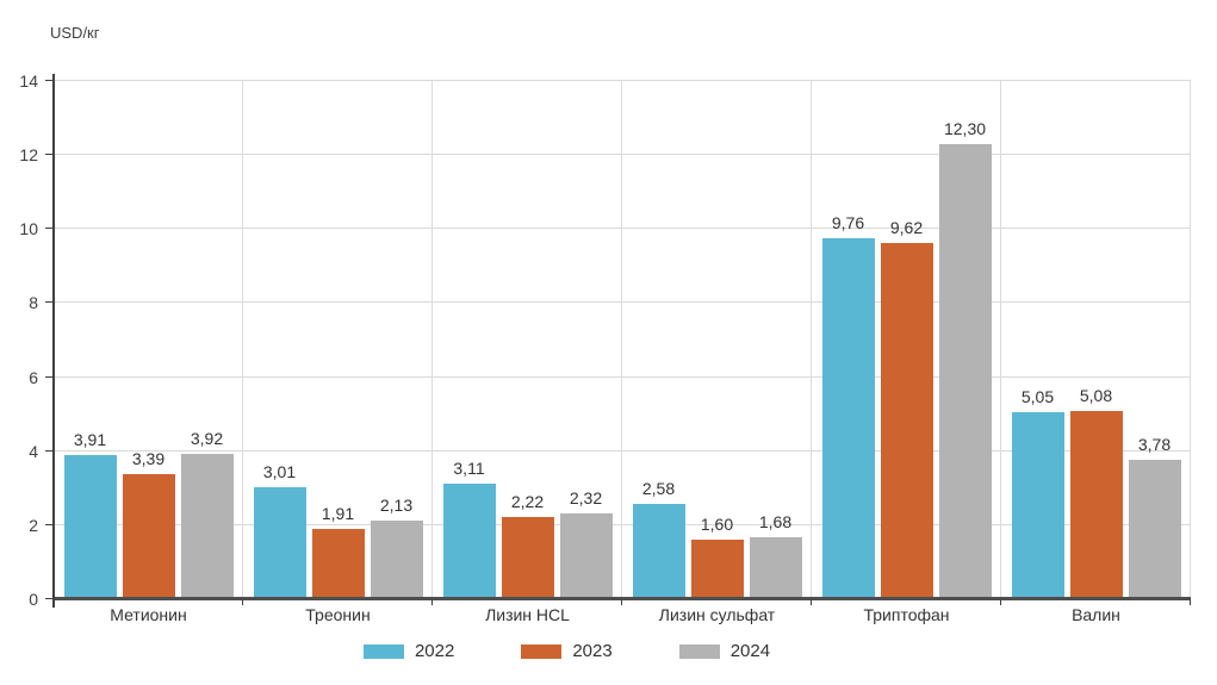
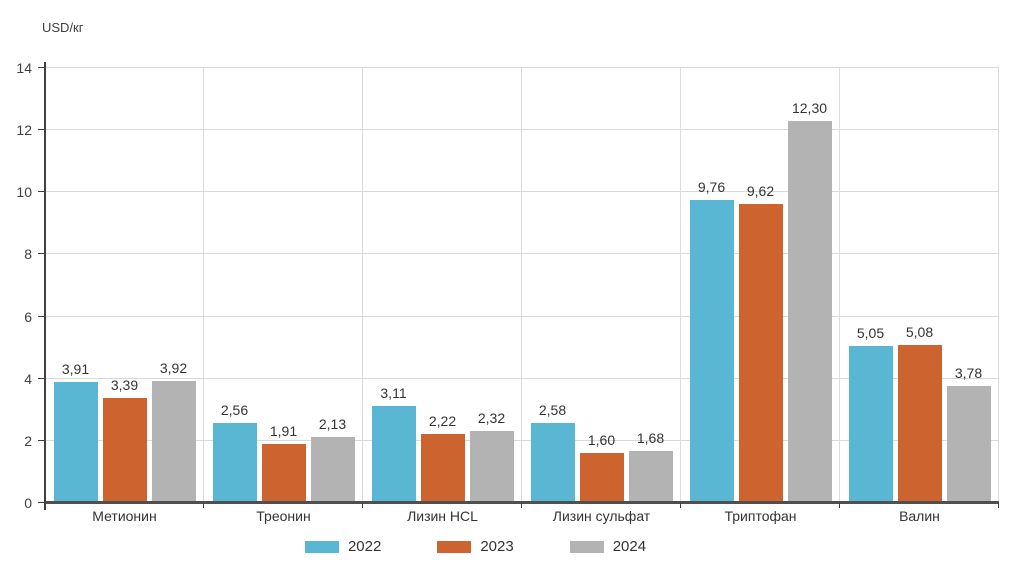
2022/Треонин: 3,01 -> 2,56
